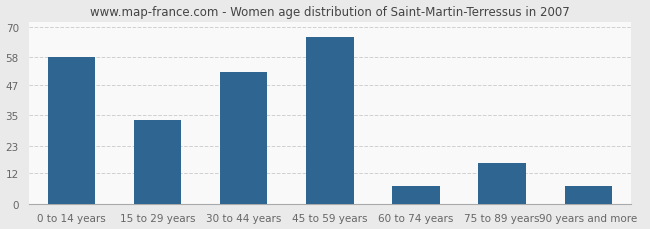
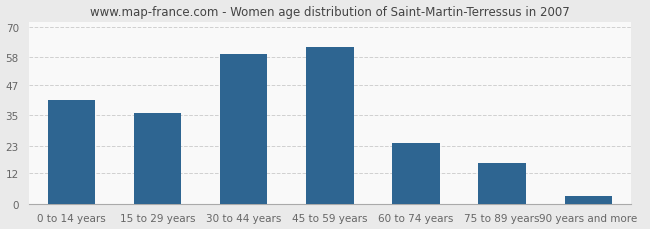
0 to 14 years: 58 -> 41
15 to 29 years: 33 -> 36
30 to 44 years: 52 -> 59
45 to 59 years: 66 -> 62
60 to 74 years: 7 -> 24
90 years and more: 7 -> 3
